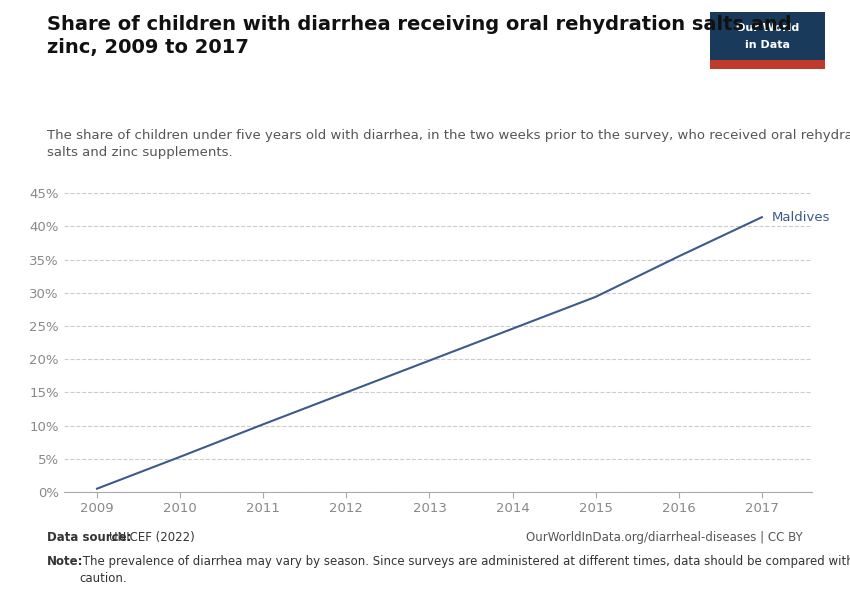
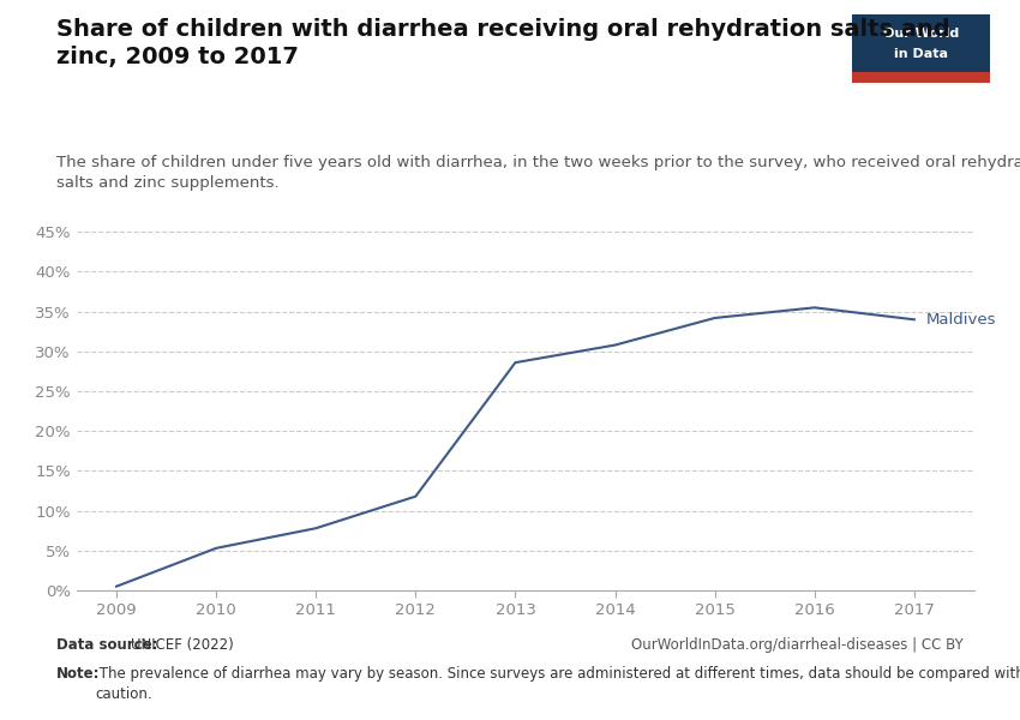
2011: 10.2% -> 7.8%
2012: 15.0% -> 11.8%
2013: 19.8% -> 28.6%
2014: 24.6% -> 30.8%
2015: 29.4% -> 34.2%
2017: 41.4% -> 34.0%
